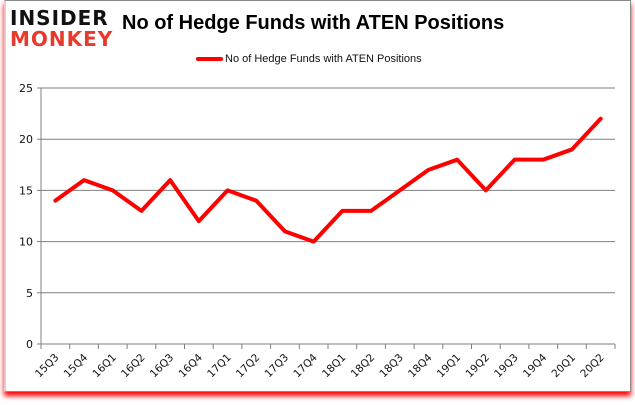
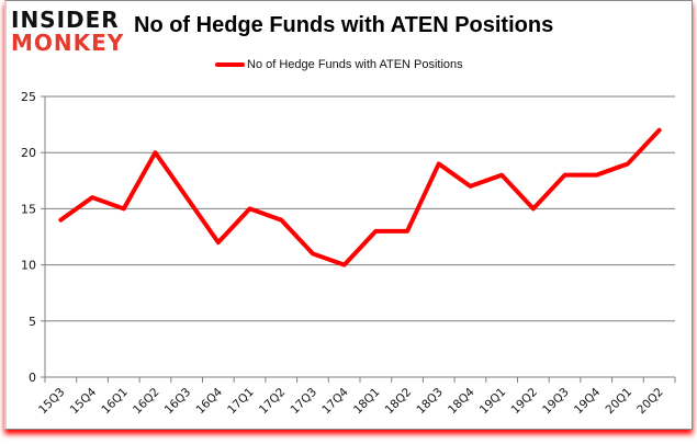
16Q2: 13 -> 20
18Q3: 15 -> 19
